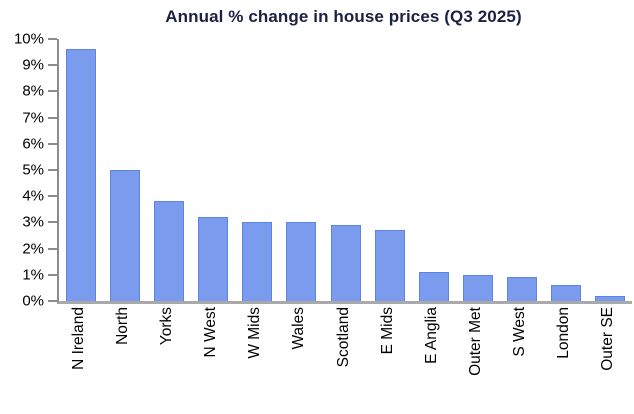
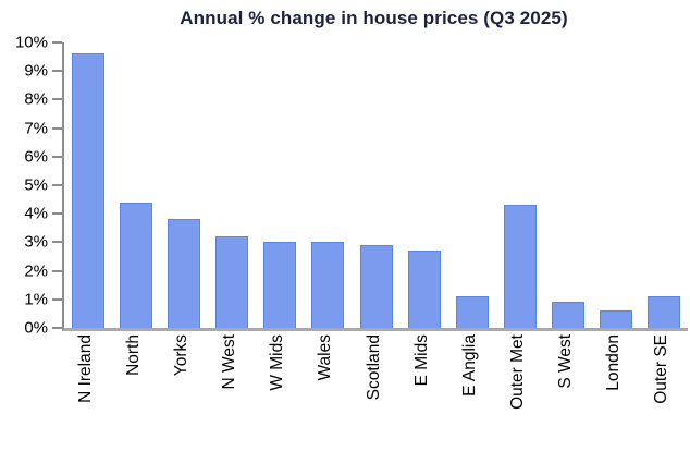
North: 5.0% -> 4.4%
Outer Met: 1.0% -> 4.3%
Outer SE: 0.2% -> 1.1%
